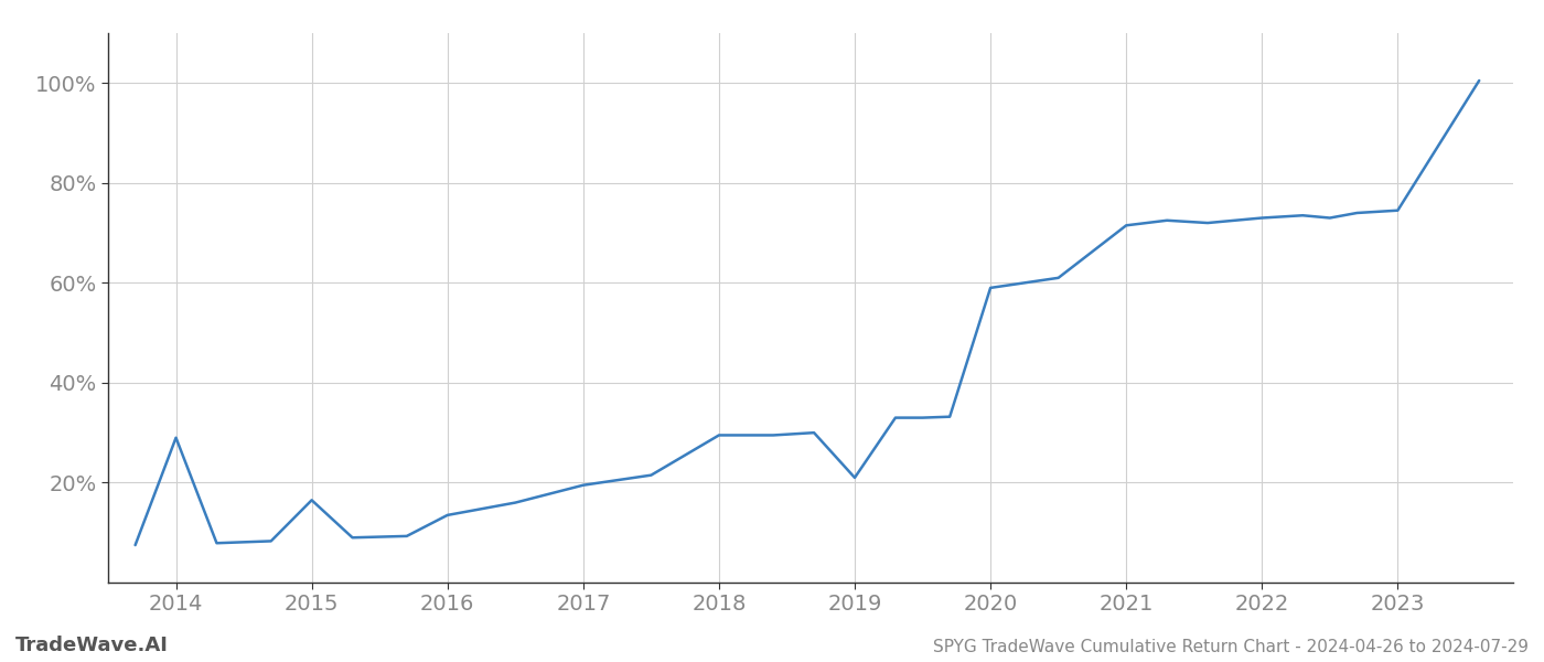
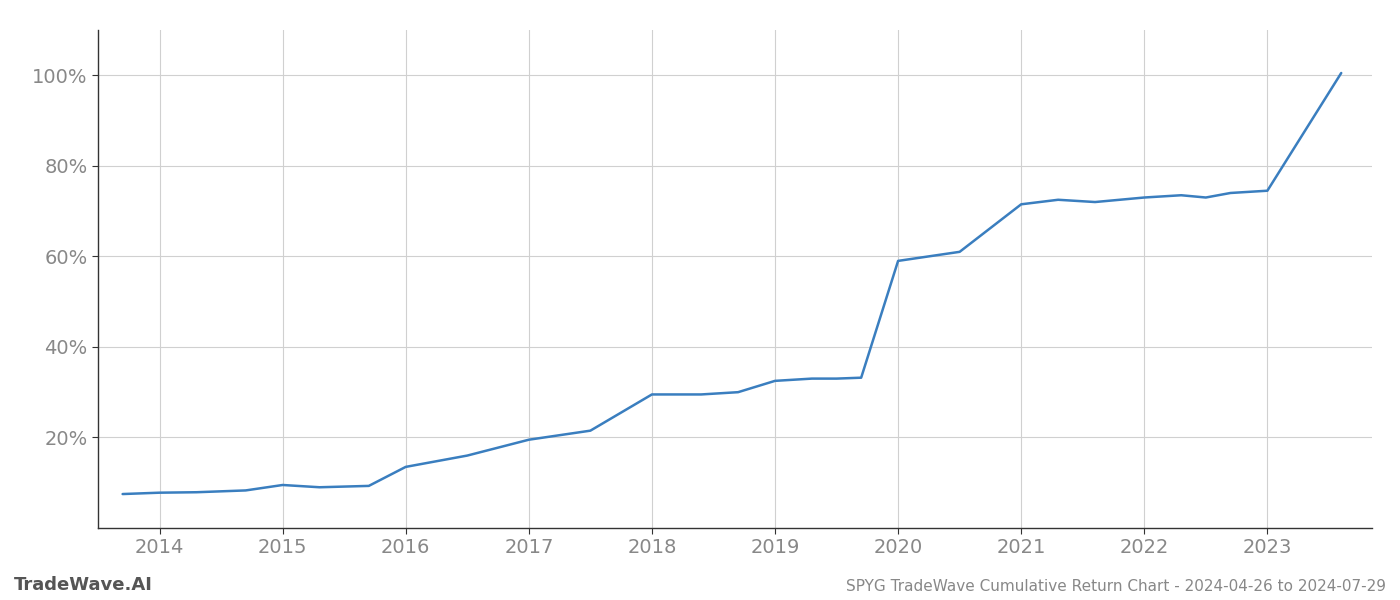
2014: 29.0% -> 7.8%
2015: 16.5% -> 9.5%
2019: 21.0% -> 32.5%
